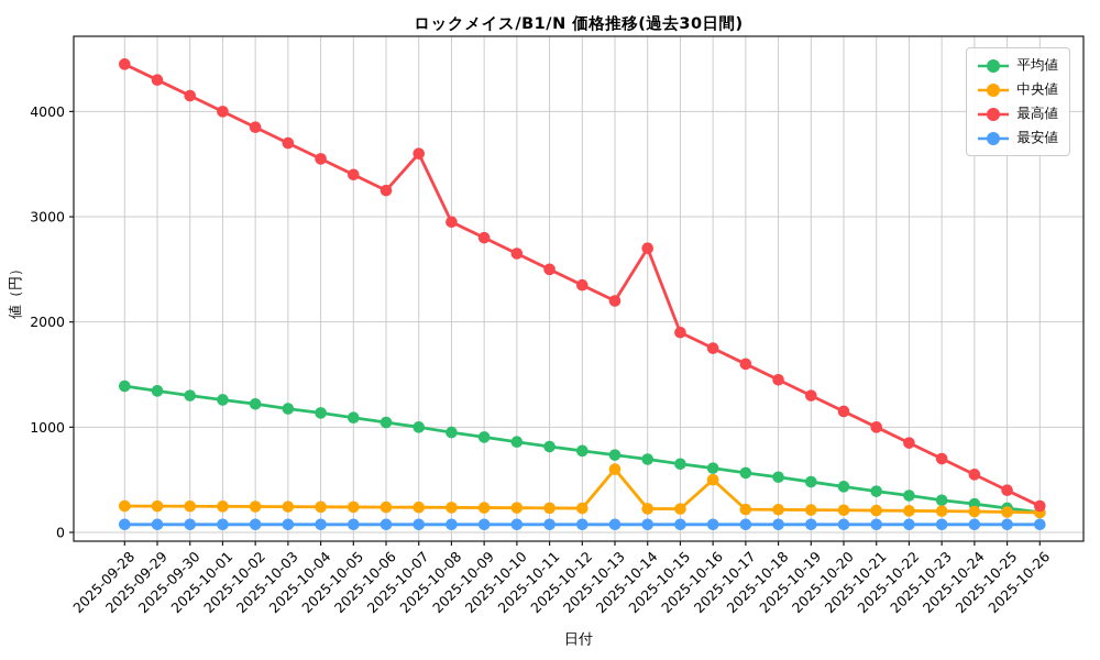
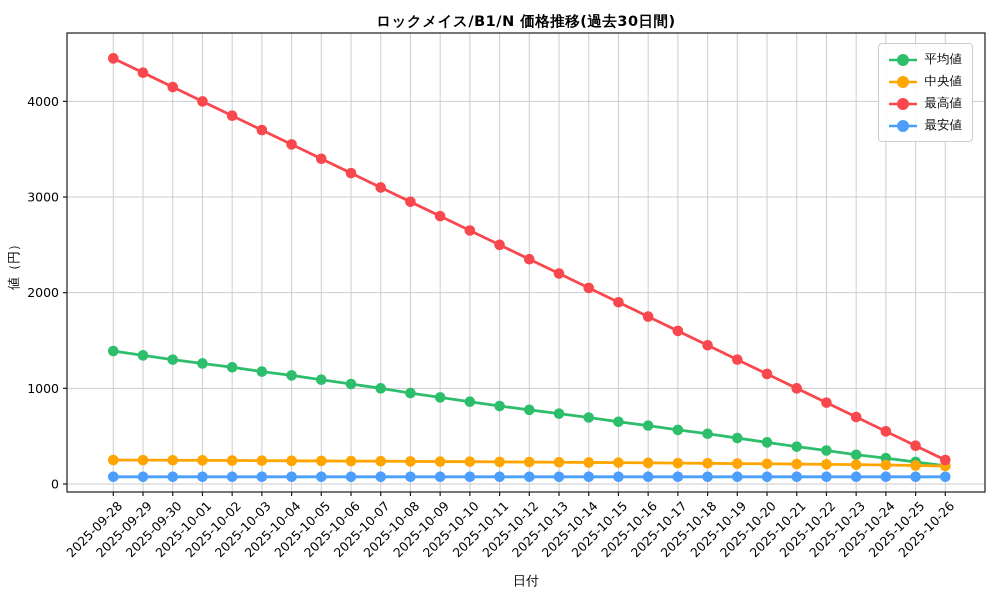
最高値/2025-10-07: 3600 -> 3100
中央値/2025-10-13: 600 -> 200
最高値/2025-10-14: 2700 -> 2000
中央値/2025-10-16: 500 -> 200
